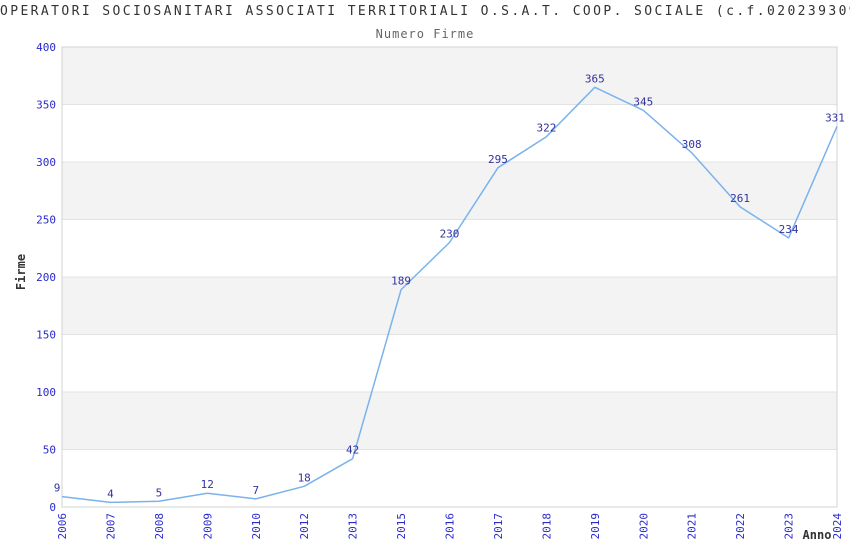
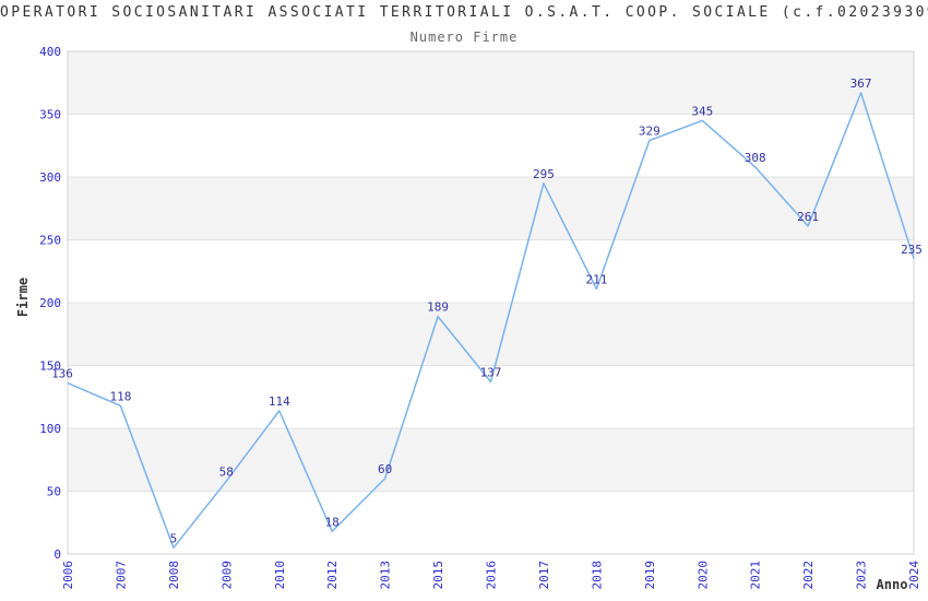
2006: 9 -> 136
2007: 4 -> 118
2009: 12 -> 58
2010: 7 -> 114
2013: 42 -> 60
2016: 230 -> 137
2018: 322 -> 211
2019: 365 -> 329
2023: 234 -> 367
2024: 331 -> 235
